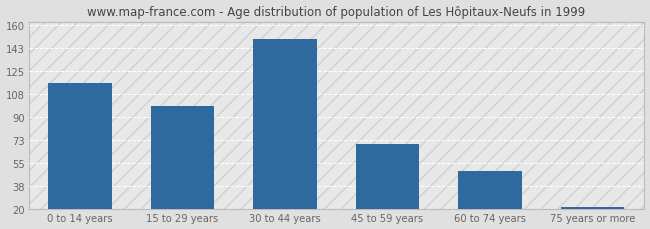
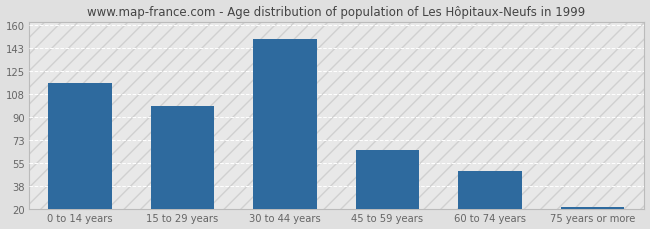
45 to 59 years: 70 -> 65
